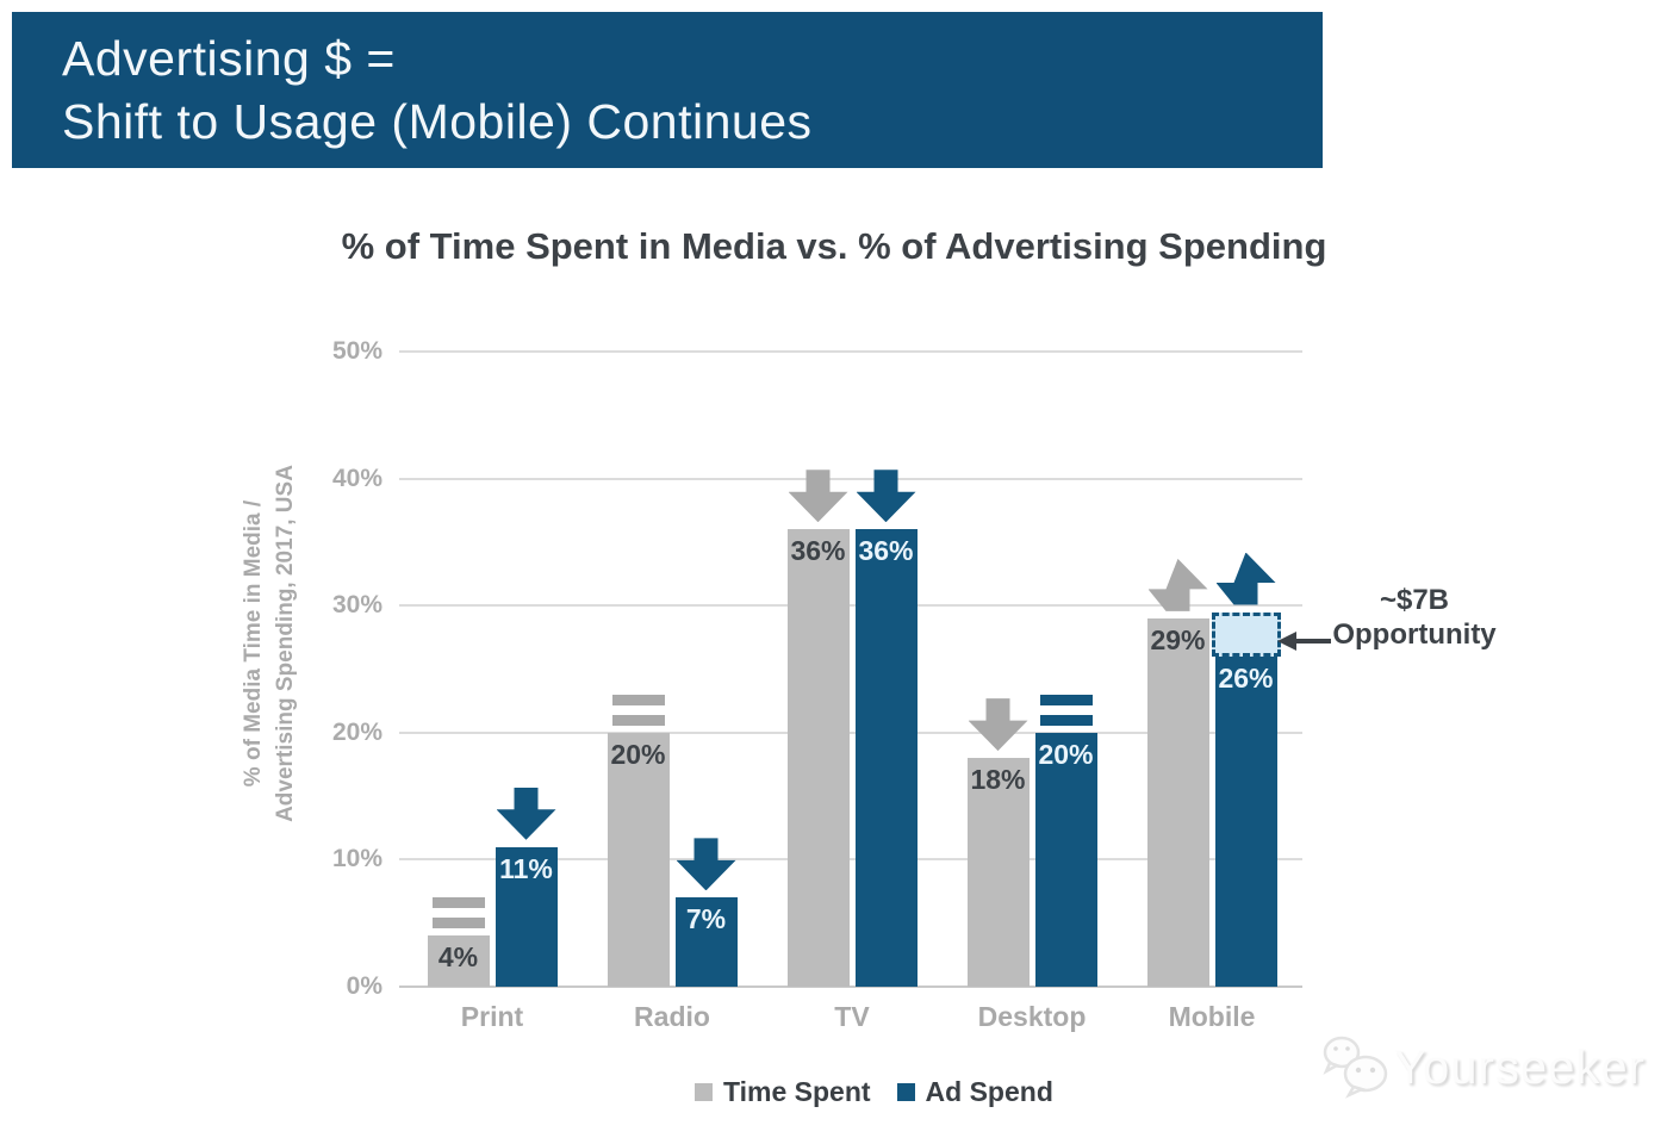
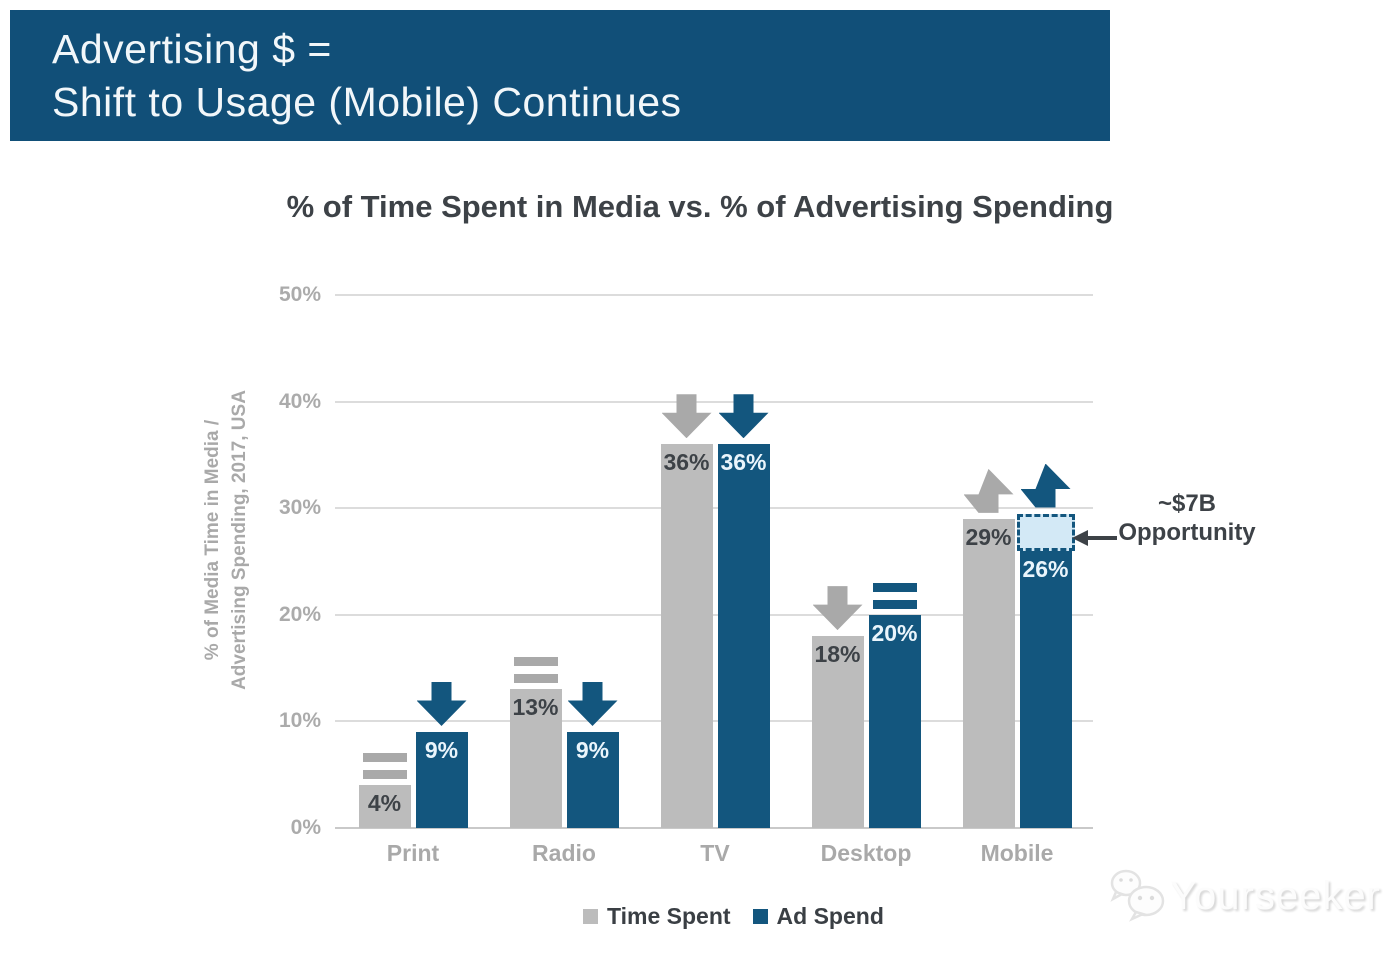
Ad Spend/Print: 11% -> 9%
Time Spent/Radio: 20% -> 13%
Ad Spend/Radio: 7% -> 9%
